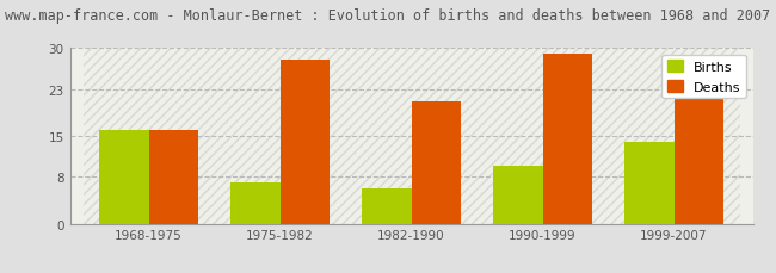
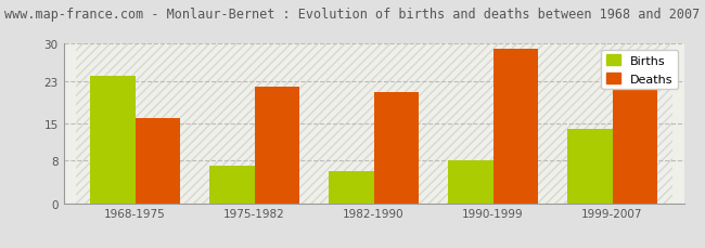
Births/1968-1975: 16 -> 24
Deaths/1975-1982: 28 -> 22
Births/1990-1999: 10 -> 8
